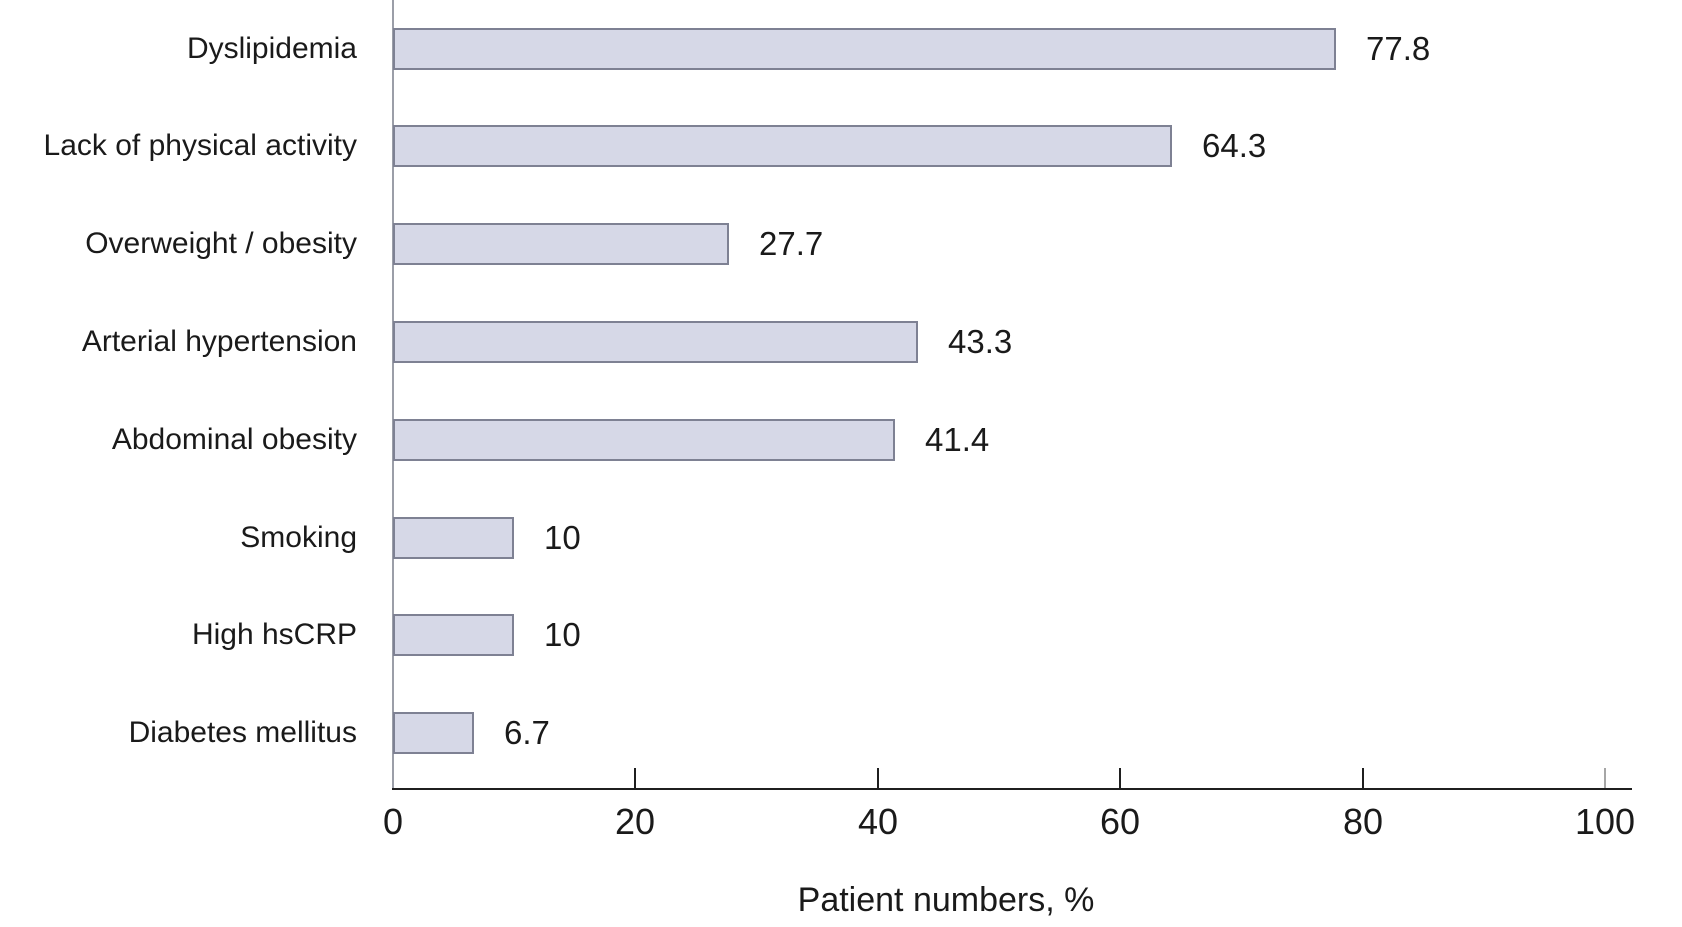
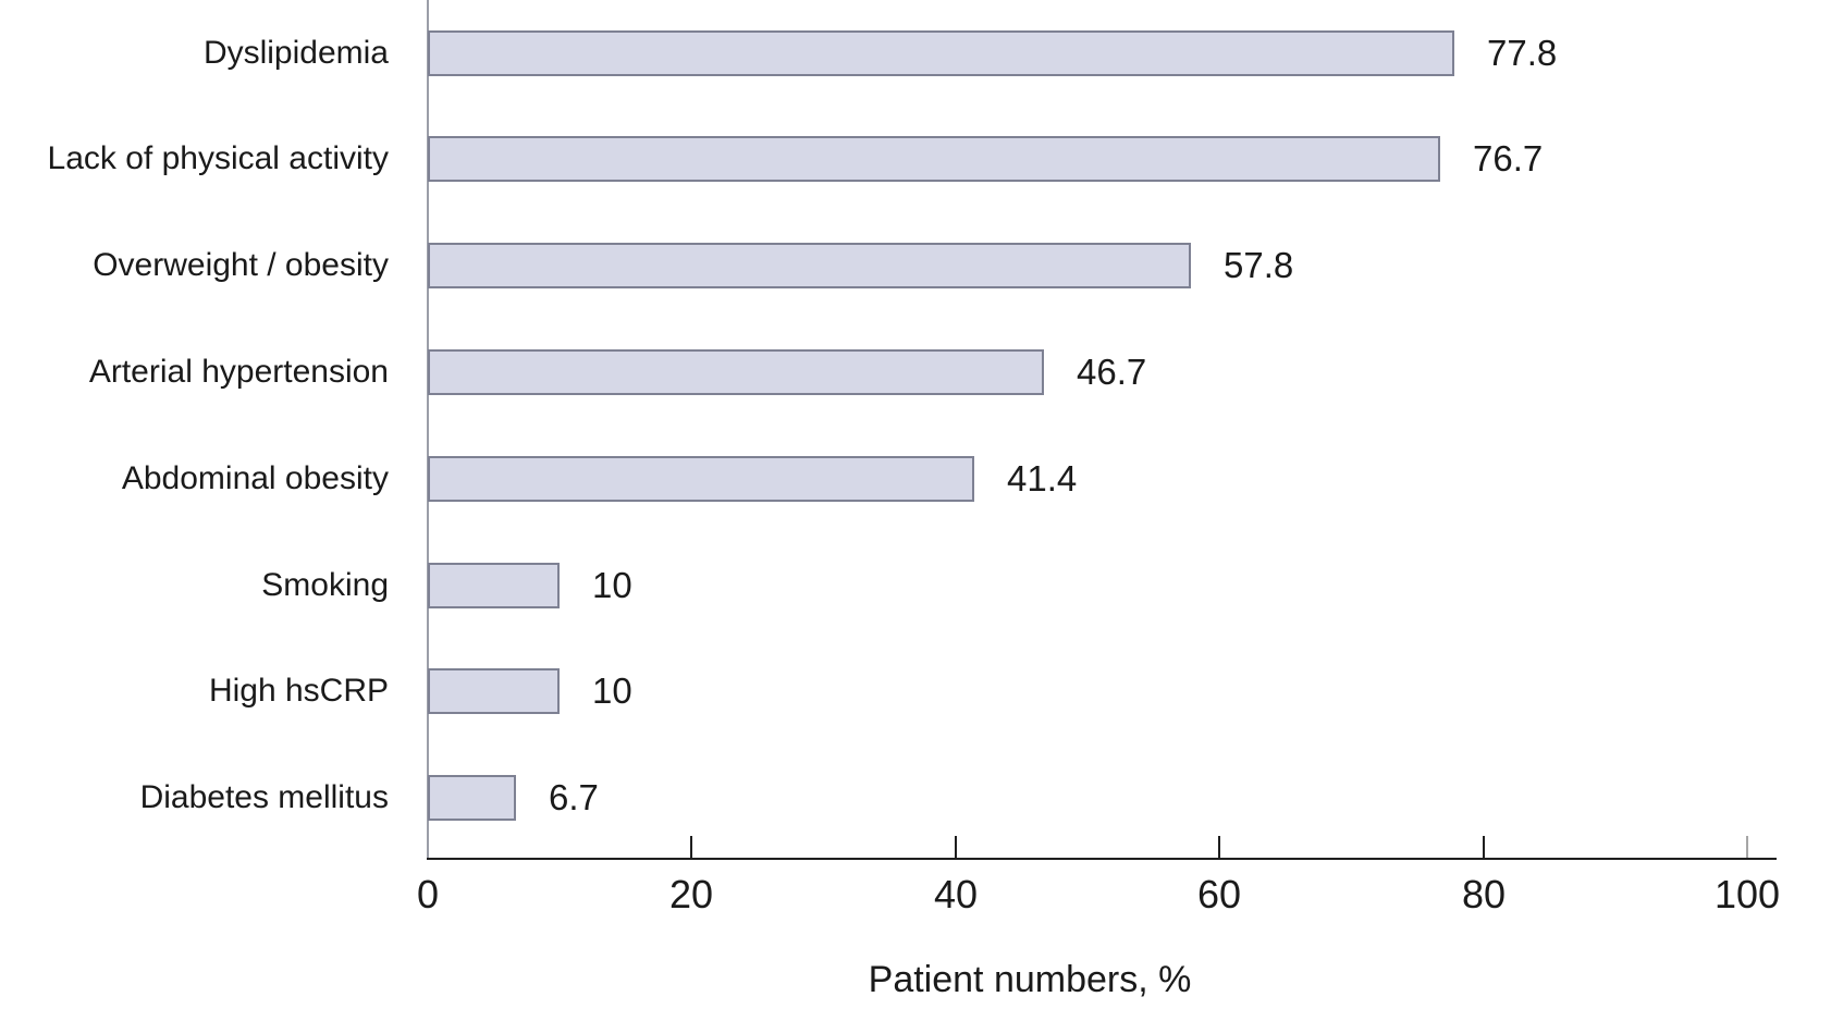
Lack of physical activity: 64.3 -> 76.7
Overweight / obesity: 27.7 -> 57.8
Arterial hypertension: 43.3 -> 46.7
